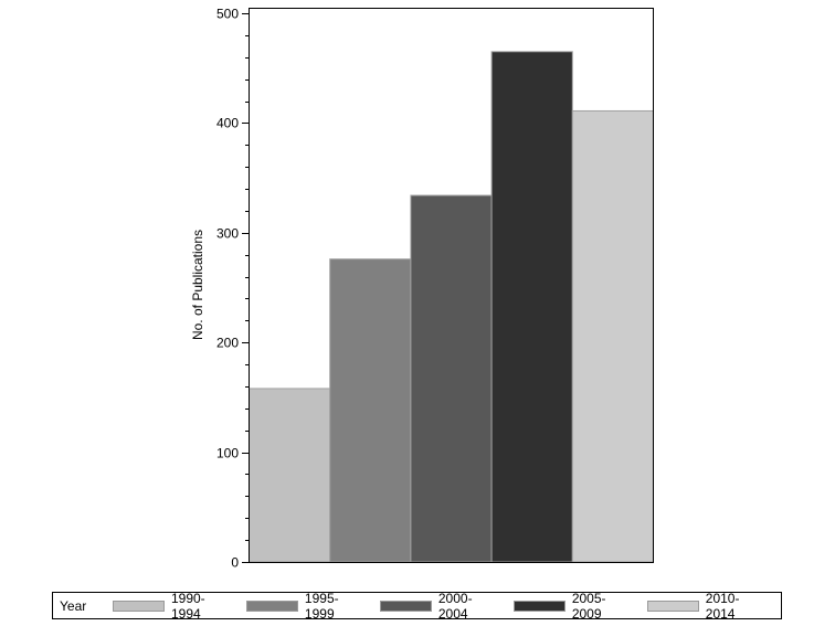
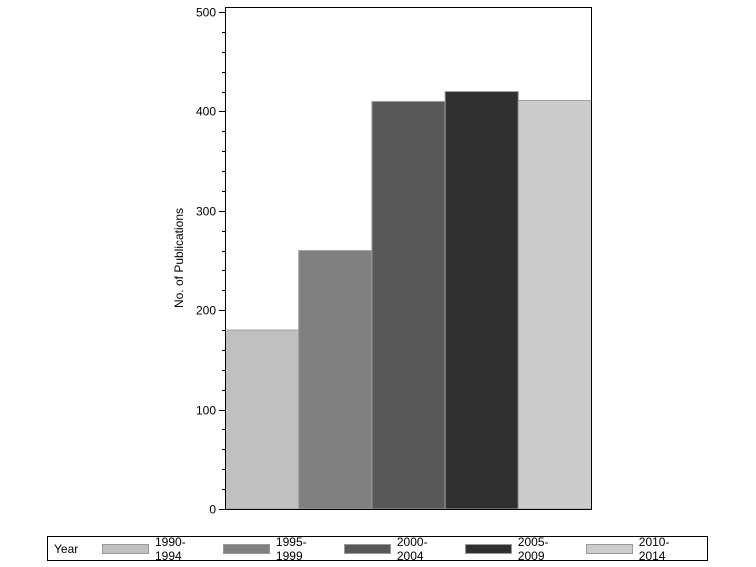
1990-1994: 160 -> 180
1995-1999: 280 -> 260
2000-2004: 330 -> 410
2005-2009: 460 -> 420
